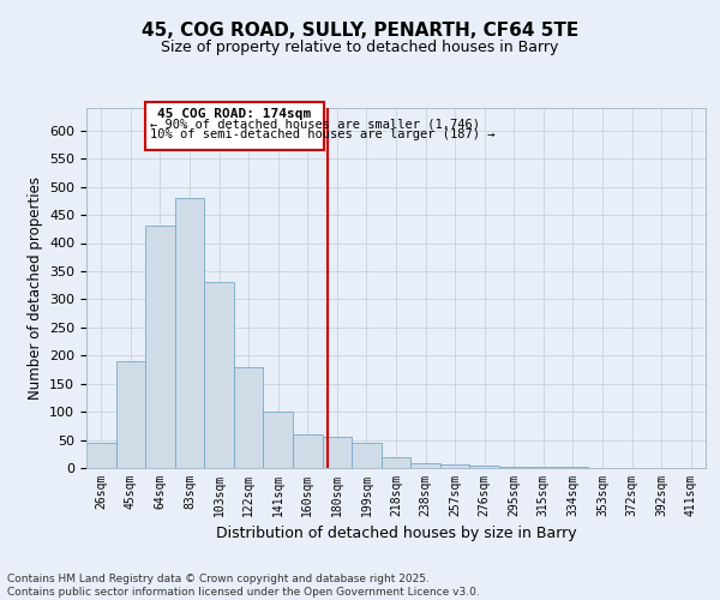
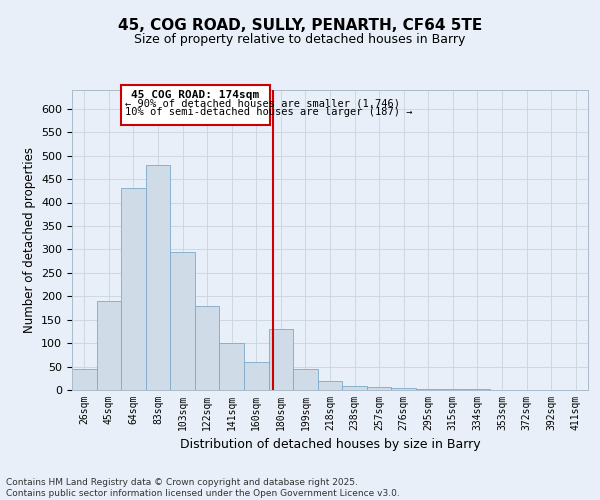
103sqm: 330 -> 295
180sqm: 55 -> 130
